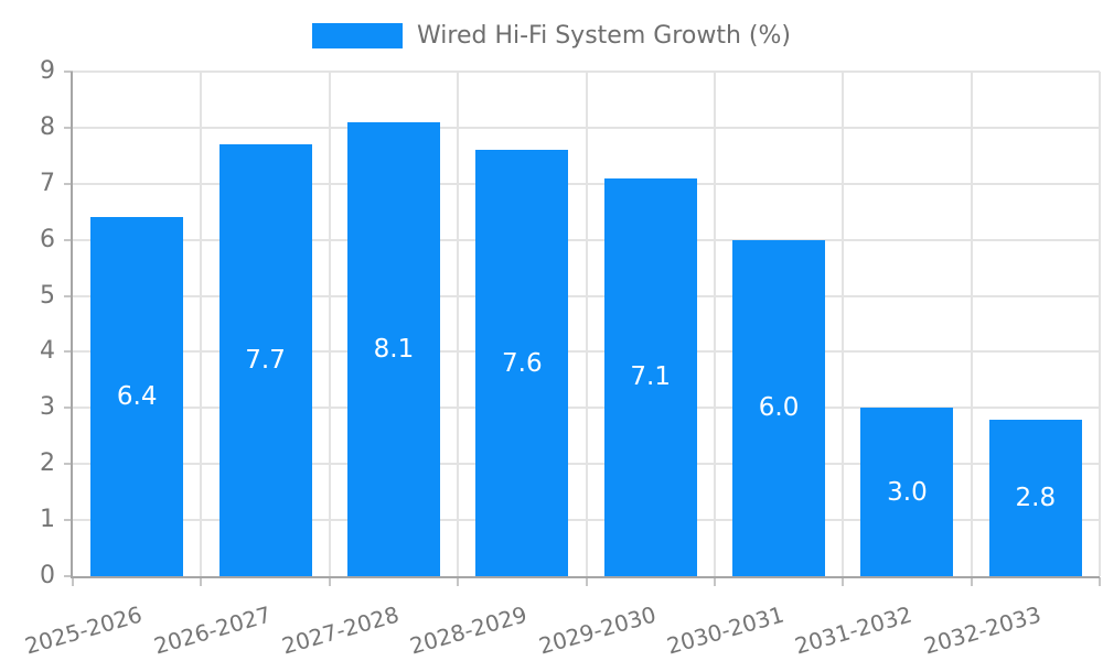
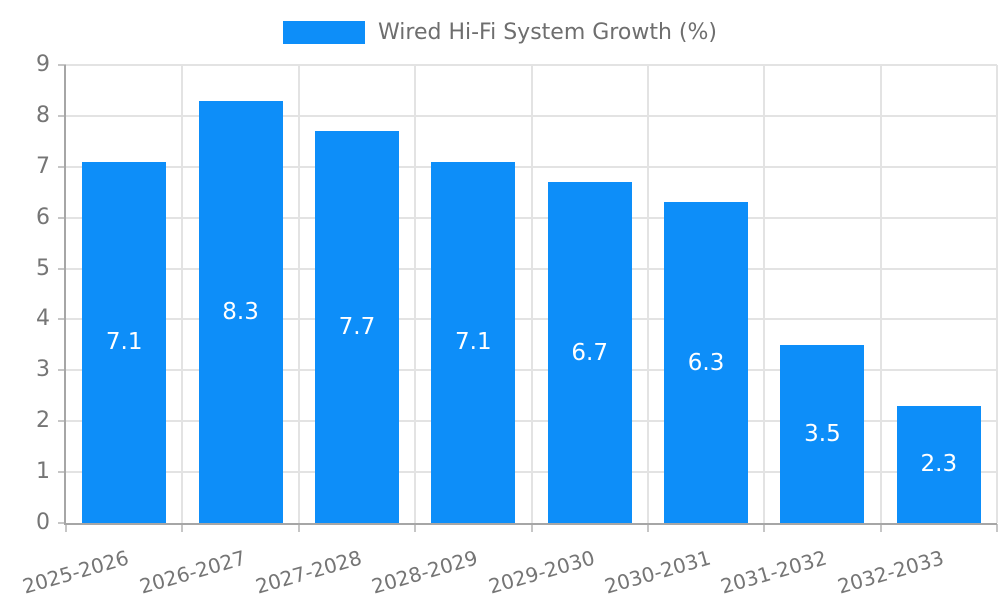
2025-2026: 6.4 -> 7.1
2026-2027: 7.7 -> 8.3
2027-2028: 8.1 -> 7.7
2028-2029: 7.6 -> 7.1
2029-2030: 7.1 -> 6.7
2030-2031: 6.0 -> 6.3
2031-2032: 3.0 -> 3.5
2032-2033: 2.8 -> 2.3
